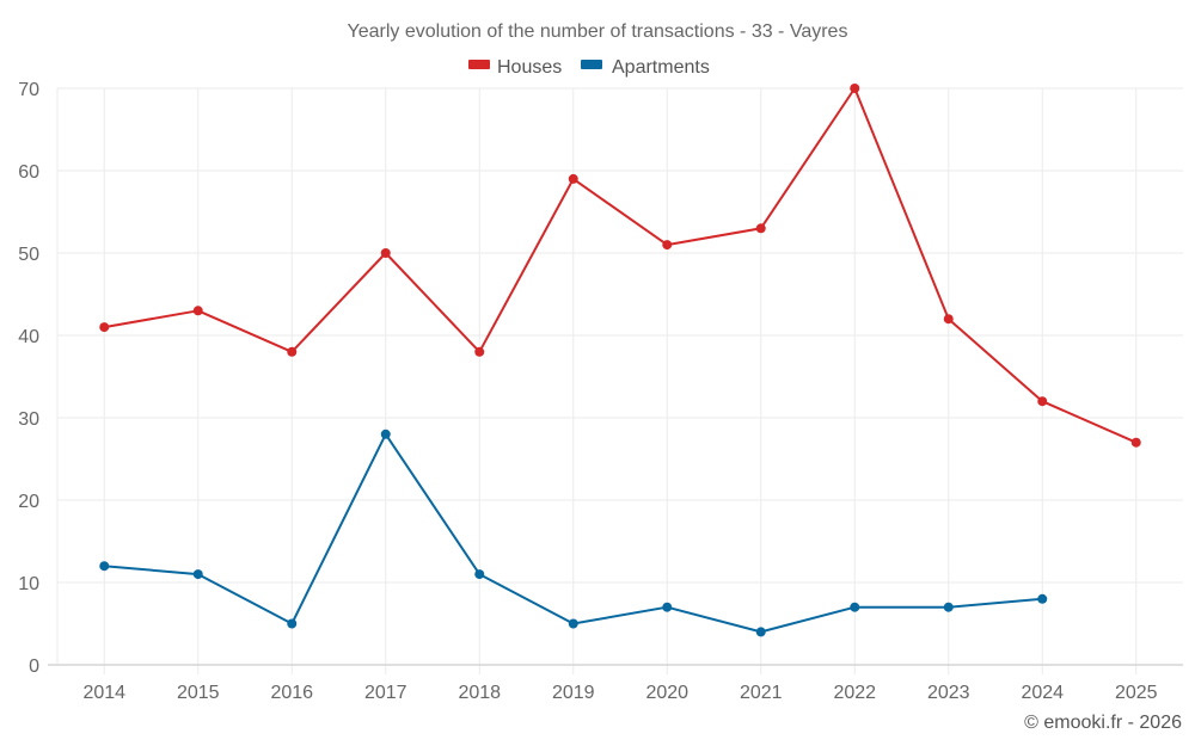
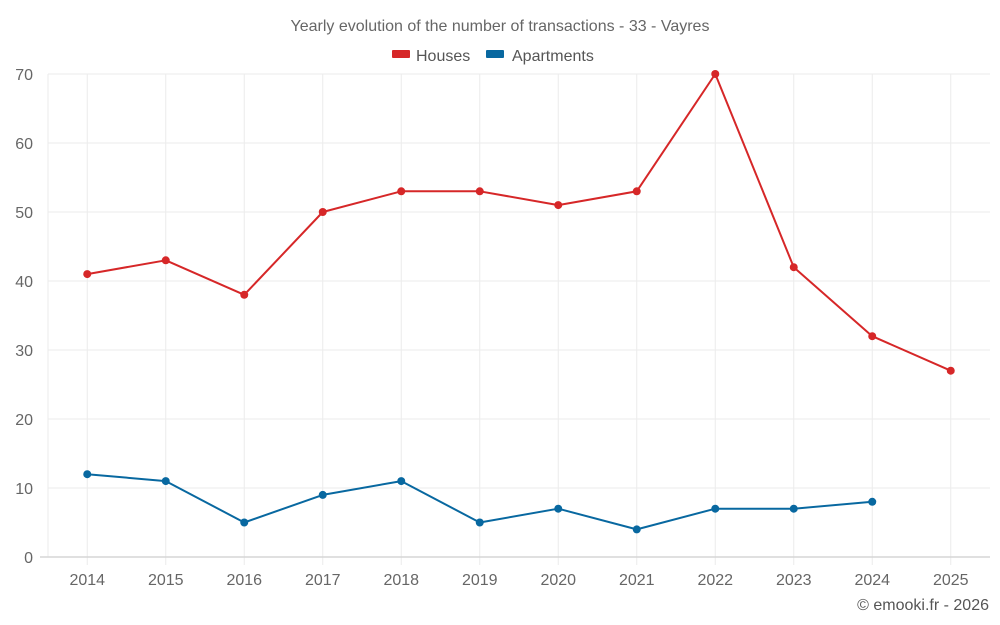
Apartments/2017: 28 -> 9
Houses/2018: 38 -> 53
Houses/2019: 59 -> 53
